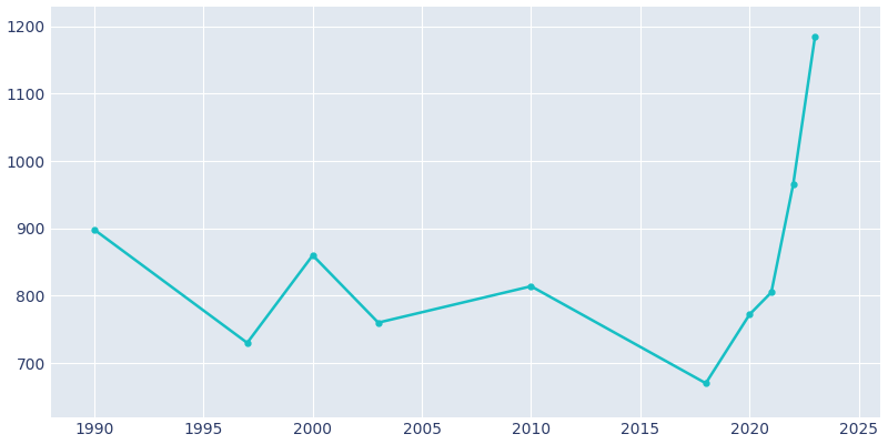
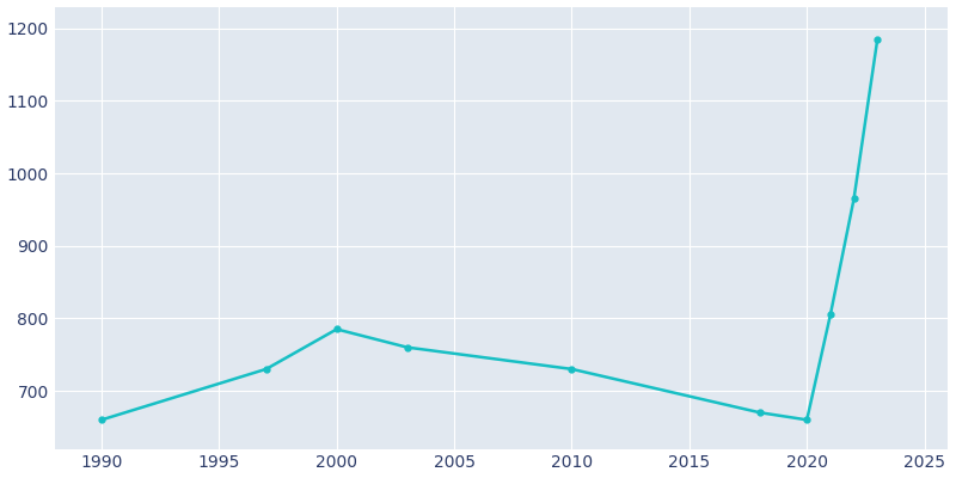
1990: 898 -> 660
2000: 860 -> 785
2010: 814 -> 730
2020: 772 -> 660
